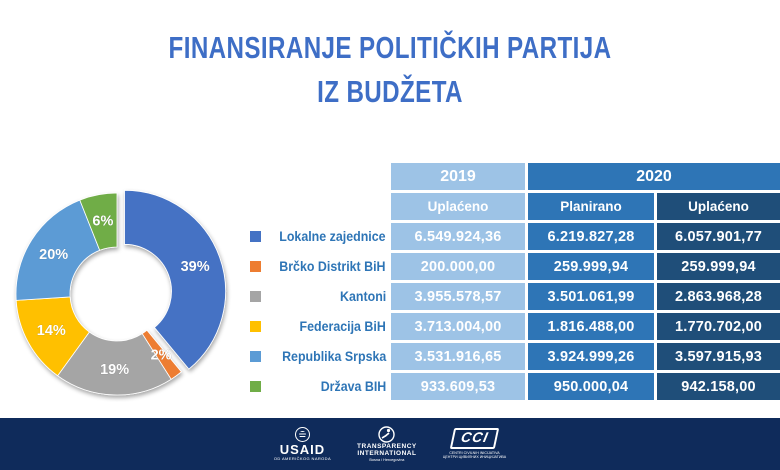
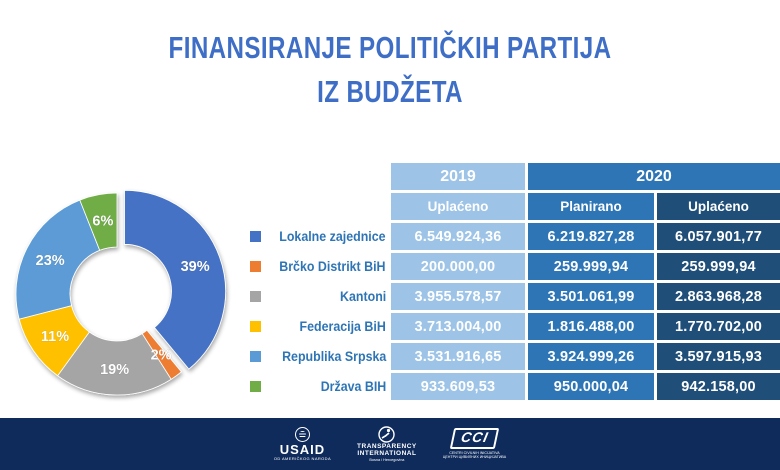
Federacija BiH: 14% -> 11%
Republika Srpska: 20% -> 23%
